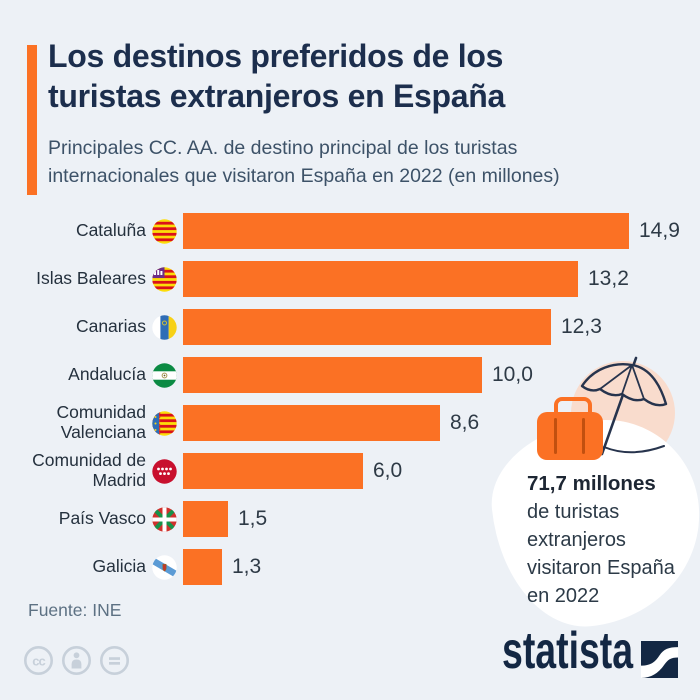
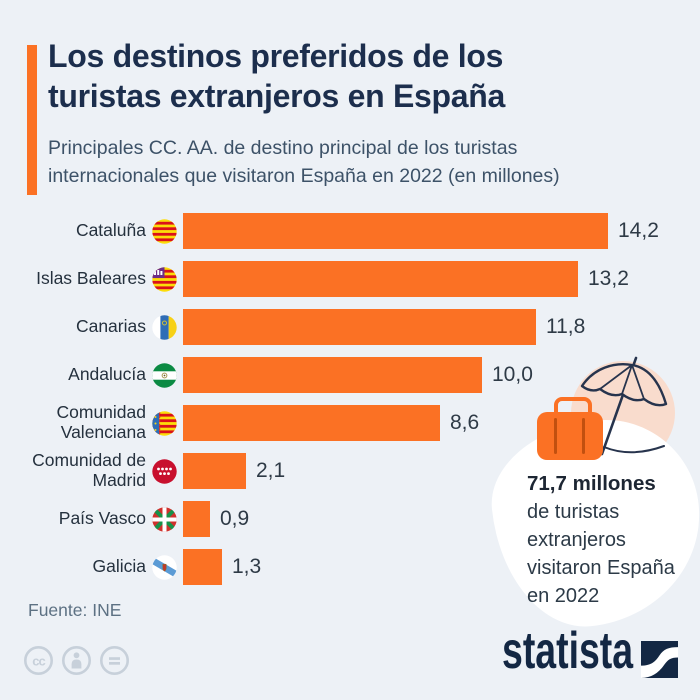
Cataluña: 14,9 -> 14,2
Canarias: 12,3 -> 11,8
Comunidad de Madrid: 6,0 -> 2,1
País Vasco: 1,5 -> 0,9
